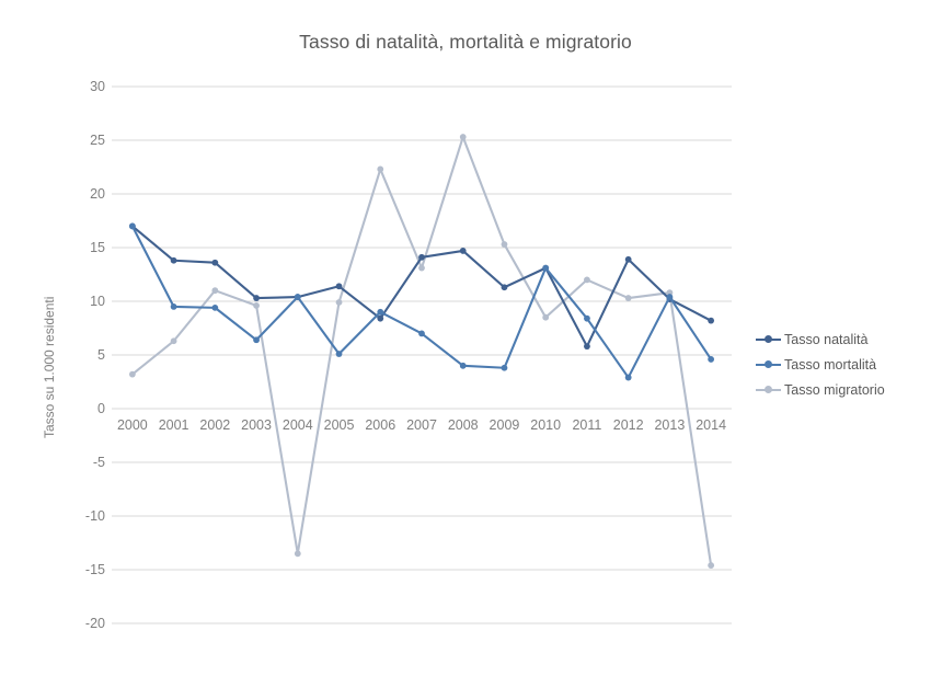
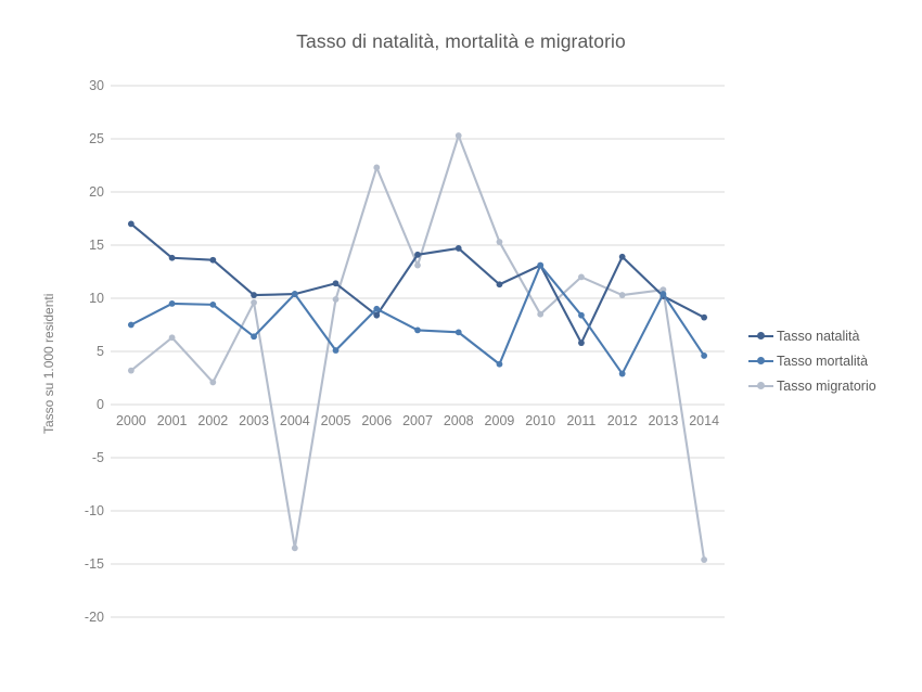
Tasso mortalità/2000: 17 -> 8
Tasso migratorio/2002: 11 -> 2
Tasso mortalità/2008: 4 -> 7
